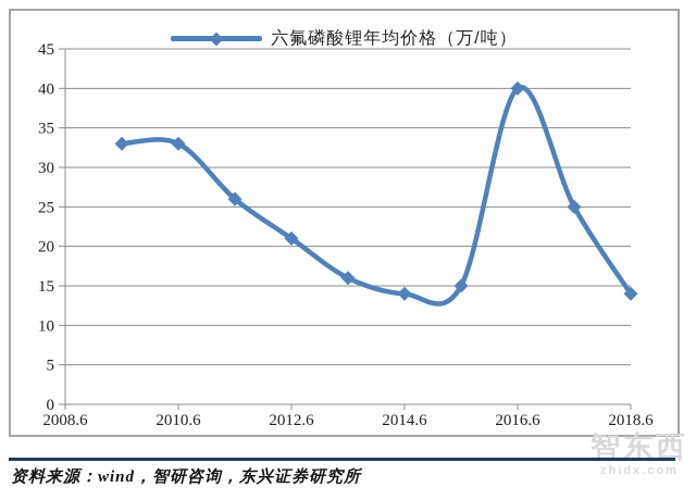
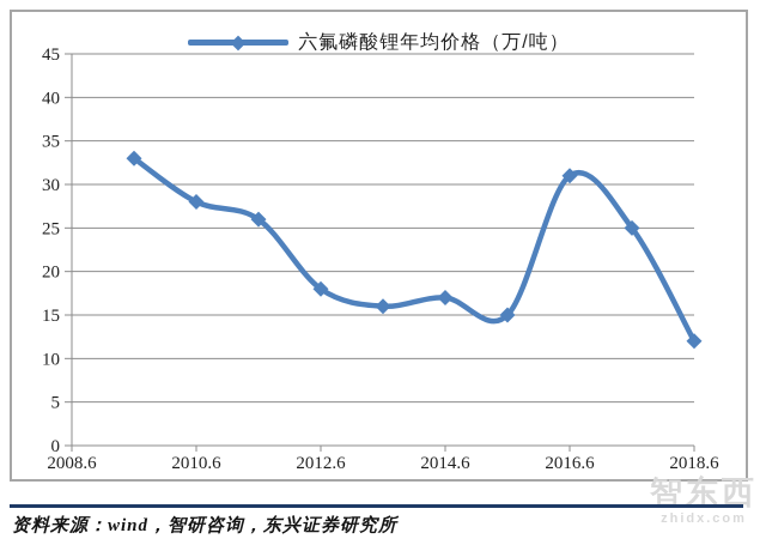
2010.6: 33 -> 28
2012.6: 21 -> 18
2014.6: 14 -> 17
2016.6: 40 -> 31
2018.6: 14 -> 12
